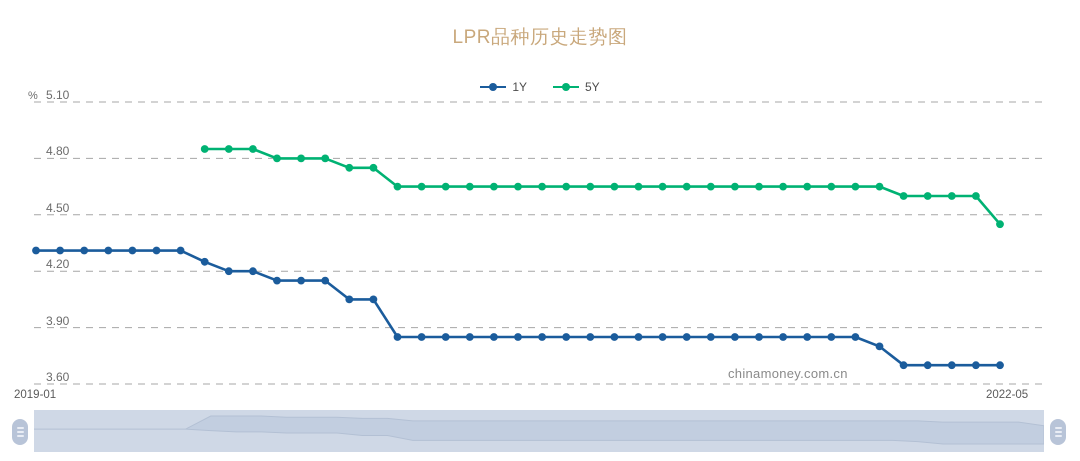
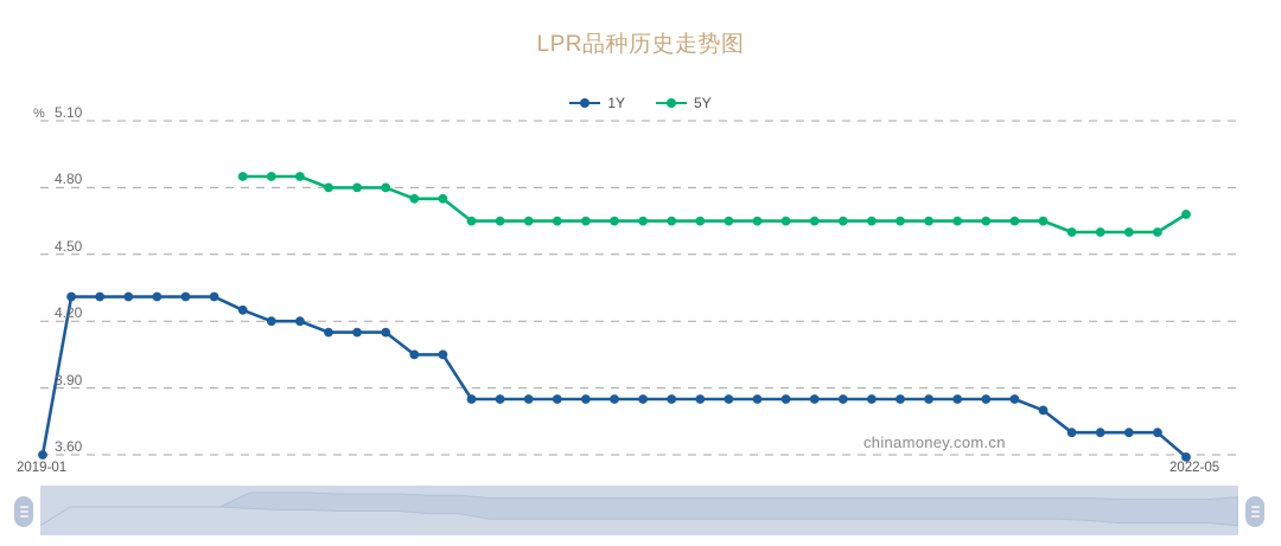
1Y/2019-01: 4.31 -> 3.60
1Y/2022-05: 3.70 -> 3.59
5Y/2022-05: 4.45 -> 4.68
